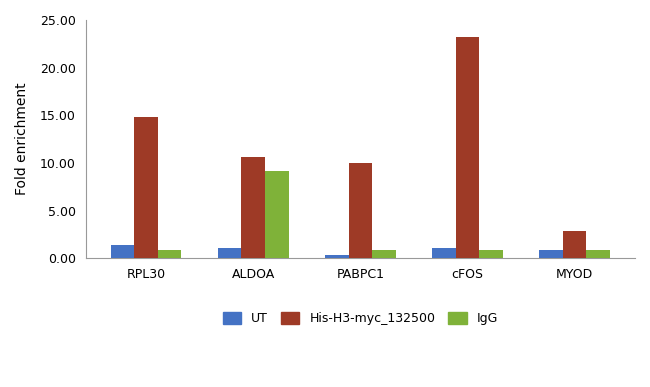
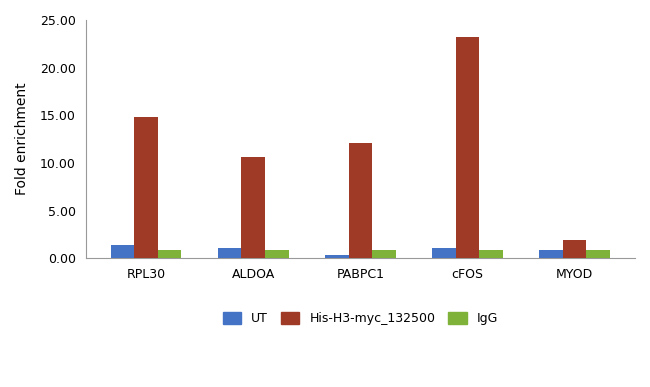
IgG/ALDOA: 9.2 -> 0.9
His-H3-myc_132500/PABPC1: 10.0 -> 12.1
His-H3-myc_132500/MYOD: 2.8 -> 1.9
